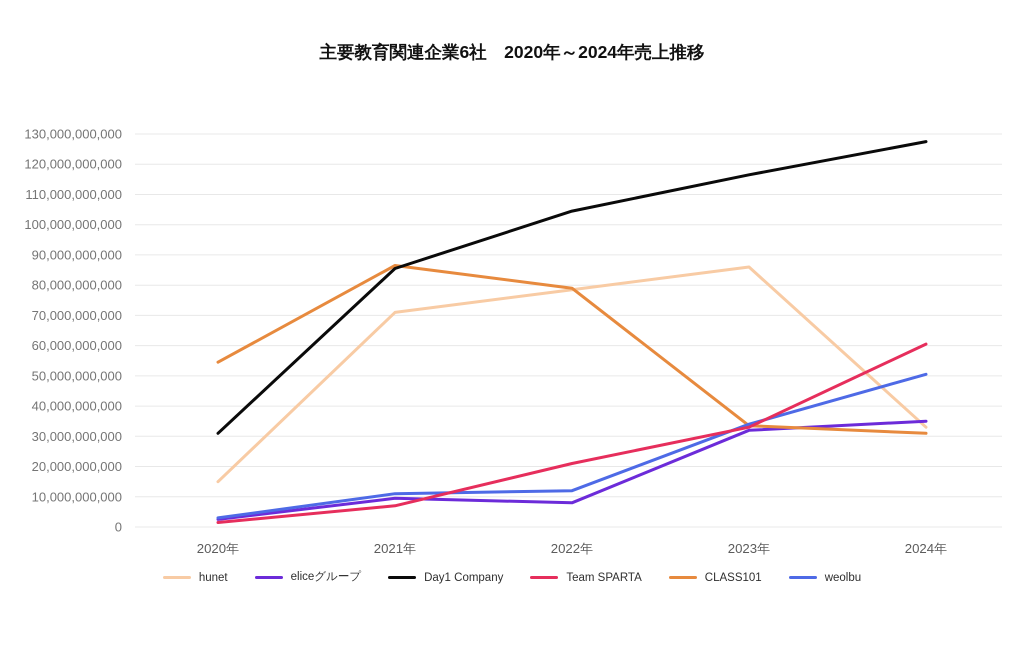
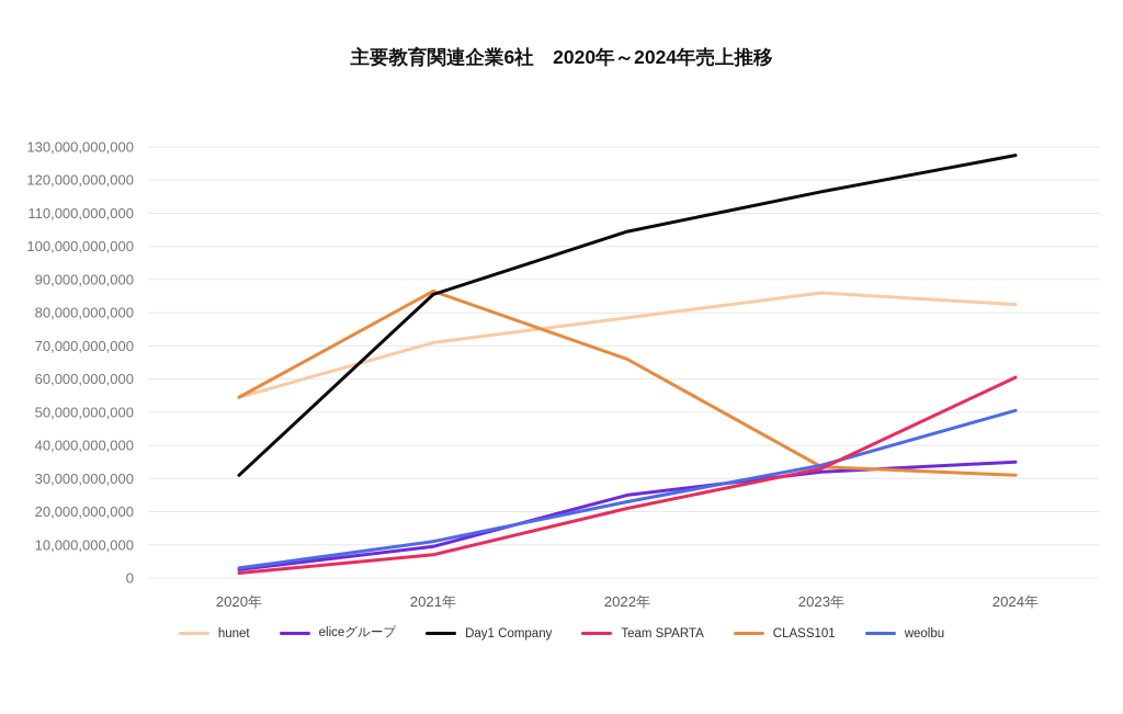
hunet/2020年: 15000000000 -> 54000000000
eliceグループ/2022年: 8000000000 -> 25000000000
CLASS101/2022年: 79000000000 -> 66000000000
weolbu/2022年: 12000000000 -> 23000000000
hunet/2024年: 33000000000 -> 82000000000
